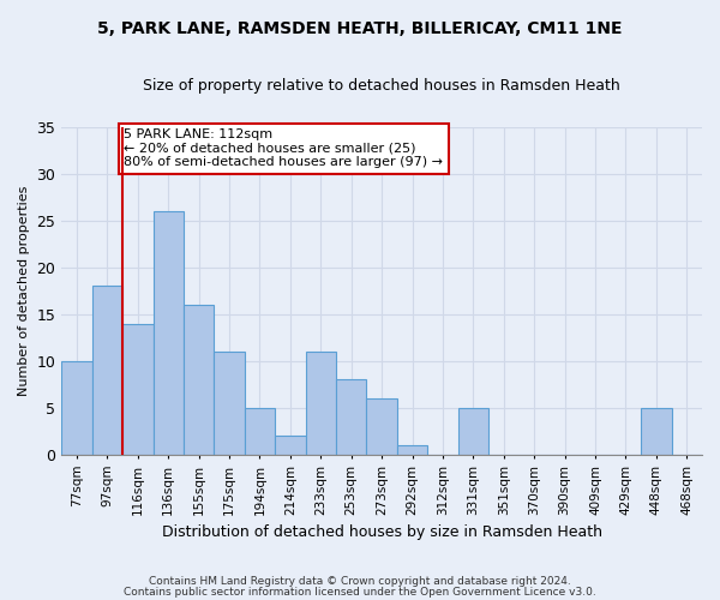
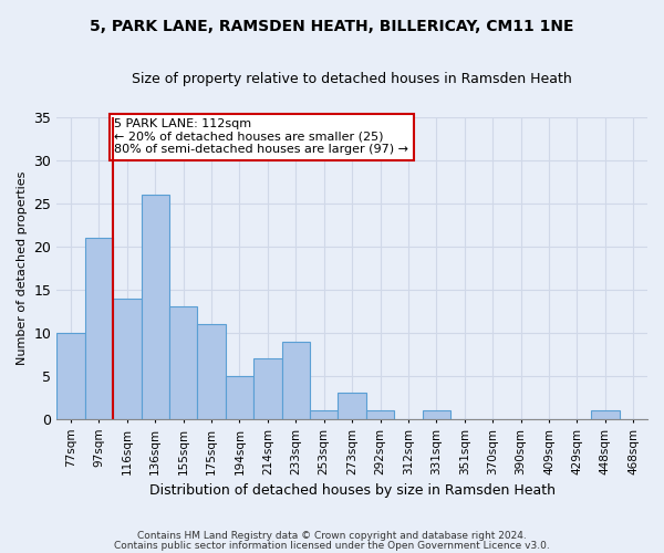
97sqm: 18 -> 21
155sqm: 16 -> 13
214sqm: 2 -> 7
233sqm: 11 -> 9
253sqm: 8 -> 1
273sqm: 6 -> 3
331sqm: 5 -> 1
448sqm: 5 -> 1
